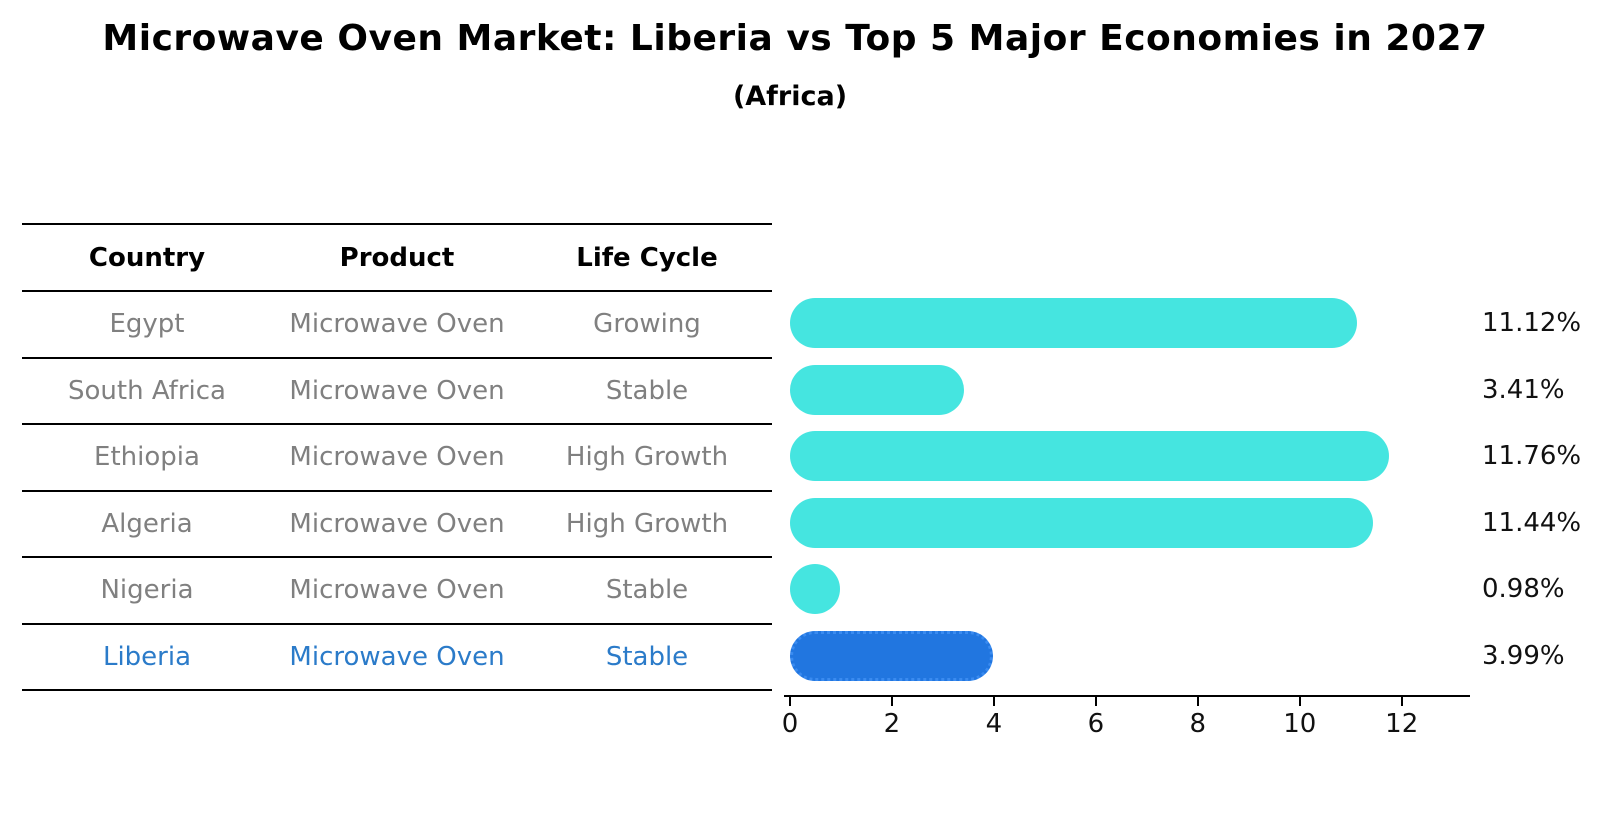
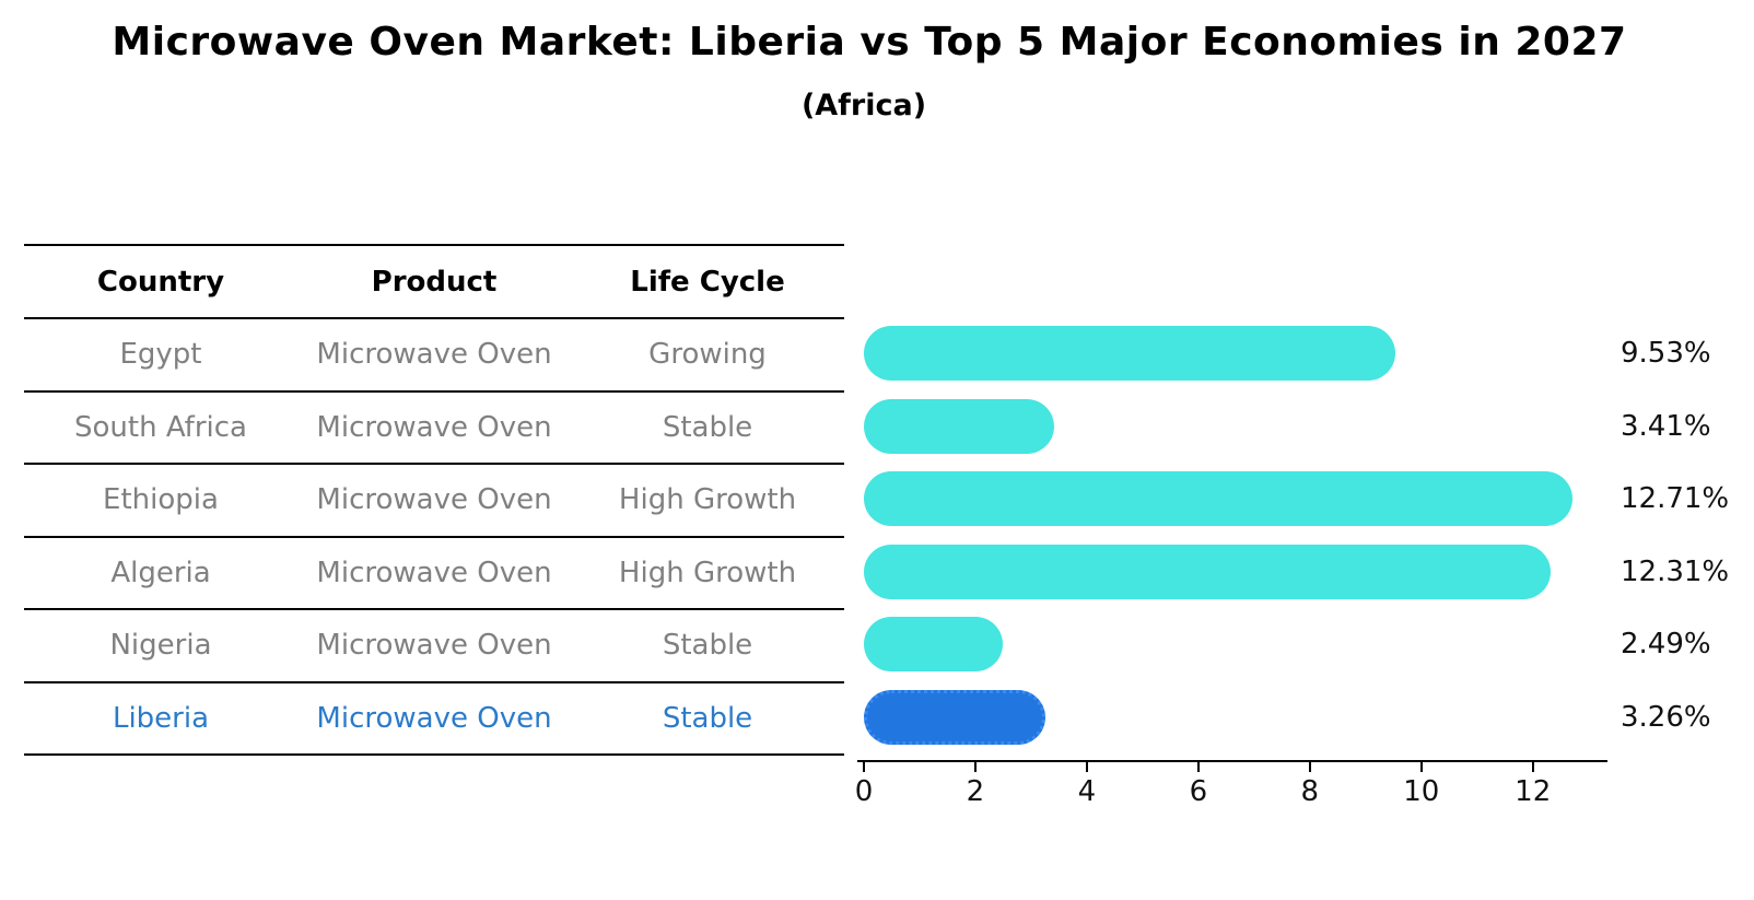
Egypt: 11.12% -> 9.53%
Ethiopia: 11.76% -> 12.71%
Algeria: 11.44% -> 12.31%
Nigeria: 0.98% -> 2.49%
Liberia: 3.99% -> 3.26%
